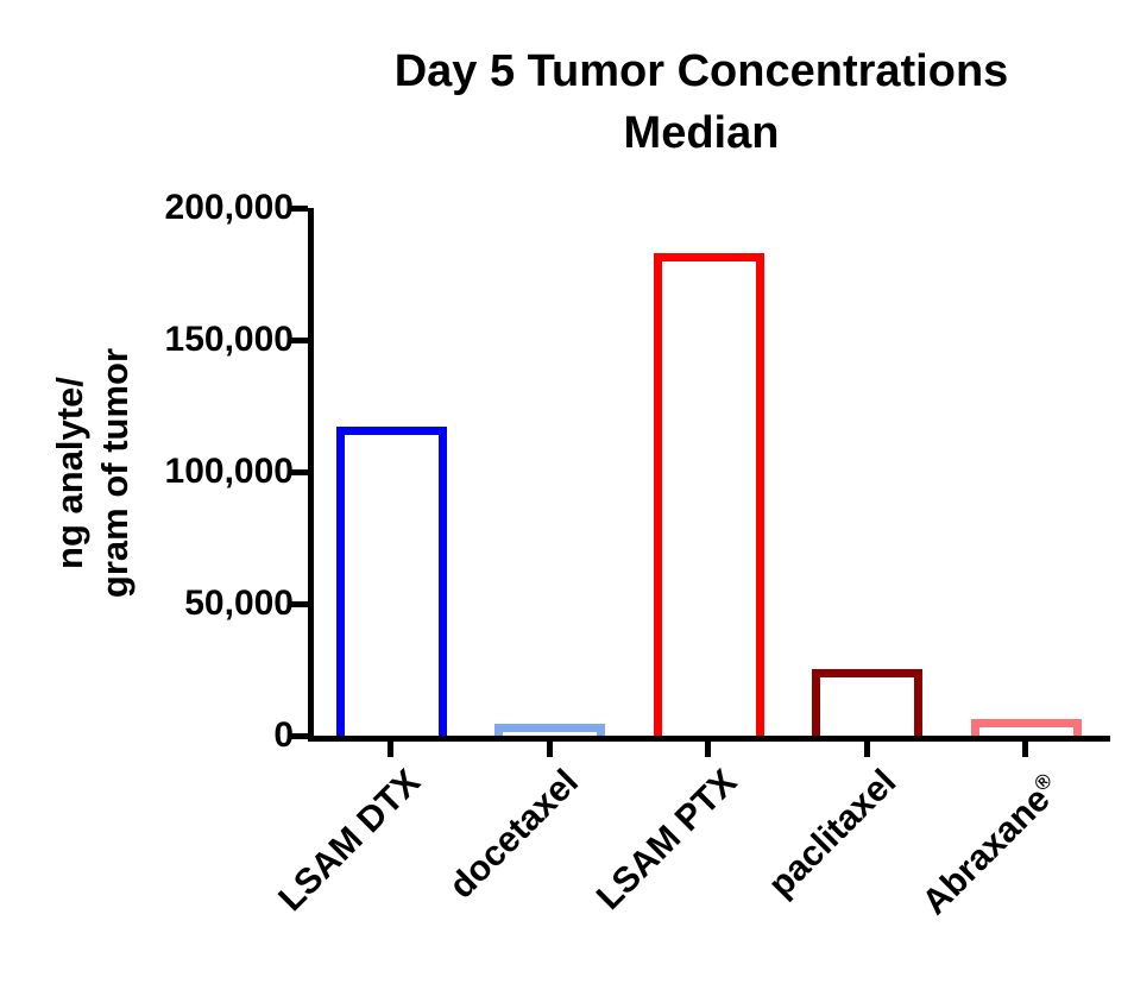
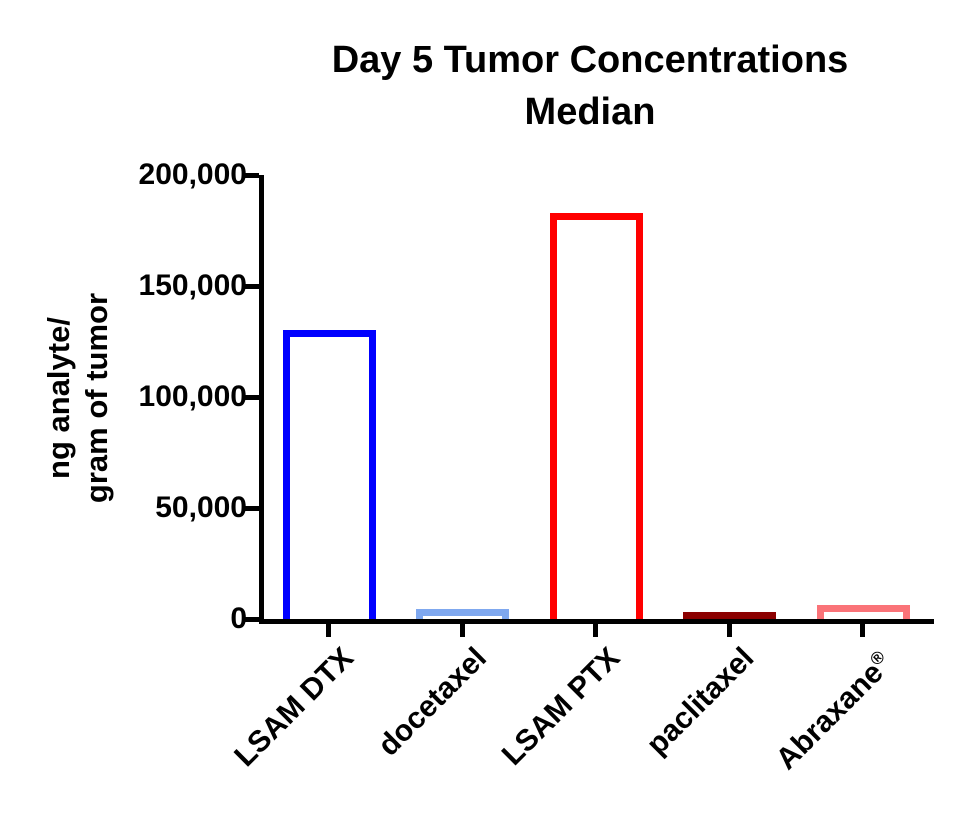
LSAM DTX: 117000 -> 130000
paclitaxel: 25000 -> 3000
